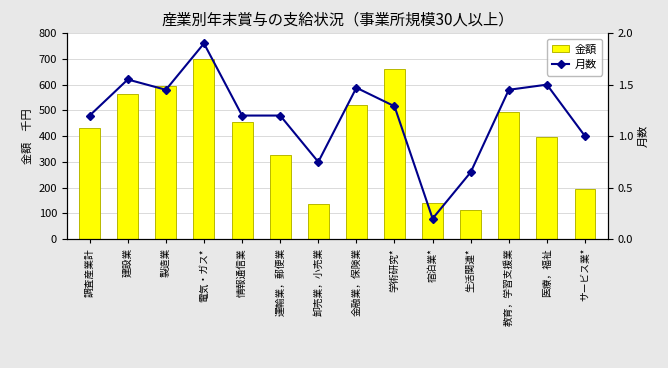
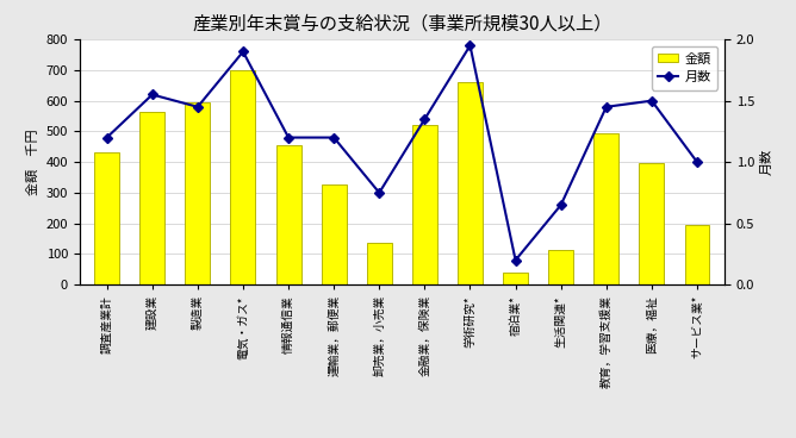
月数/金融業，保険業: 1.47 -> 1.35
月数/学術研究*: 1.29 -> 1.95
金額/宿泊業*: 140 -> 40
